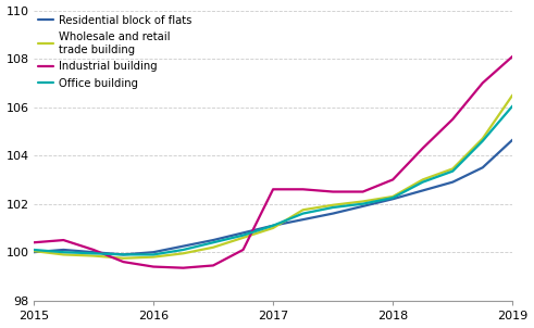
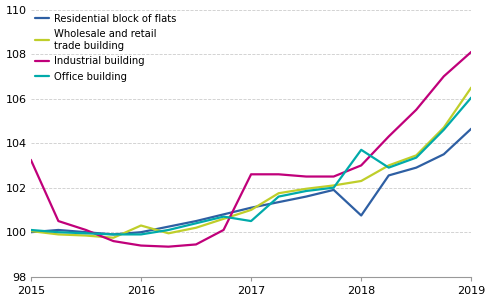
Industrial building/2015: 100.40 -> 103.25
Wholesale and retail trade building/2016: 99.80 -> 100.30
Office building/2017: 101.10 -> 100.50
Residential block of flats/2018: 102.20 -> 100.75
Office building/2018: 102.25 -> 103.70
